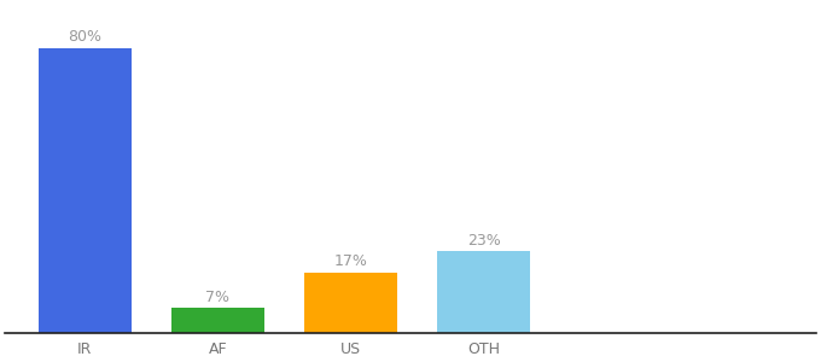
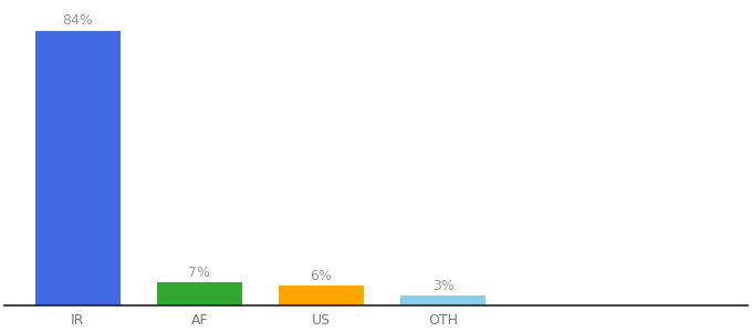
IR: 80% -> 84%
US: 17% -> 6%
OTH: 23% -> 3%
